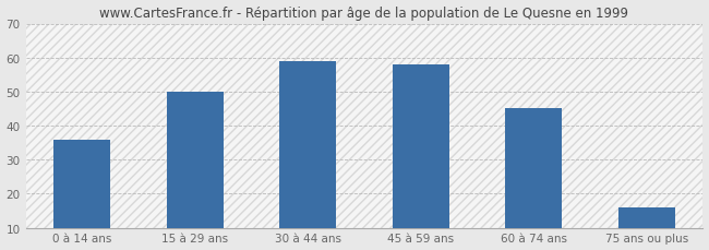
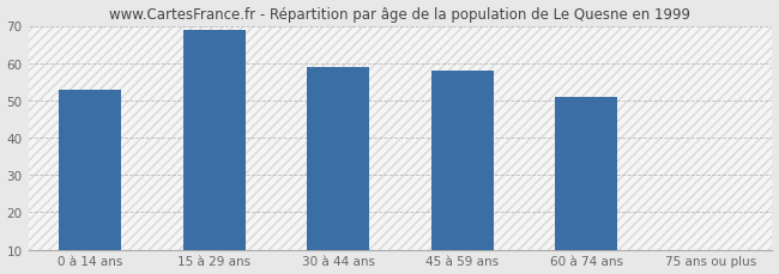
0 à 14 ans: 36 -> 53
15 à 29 ans: 50 -> 69
60 à 74 ans: 45 -> 51
75 ans ou plus: 16 -> 10
